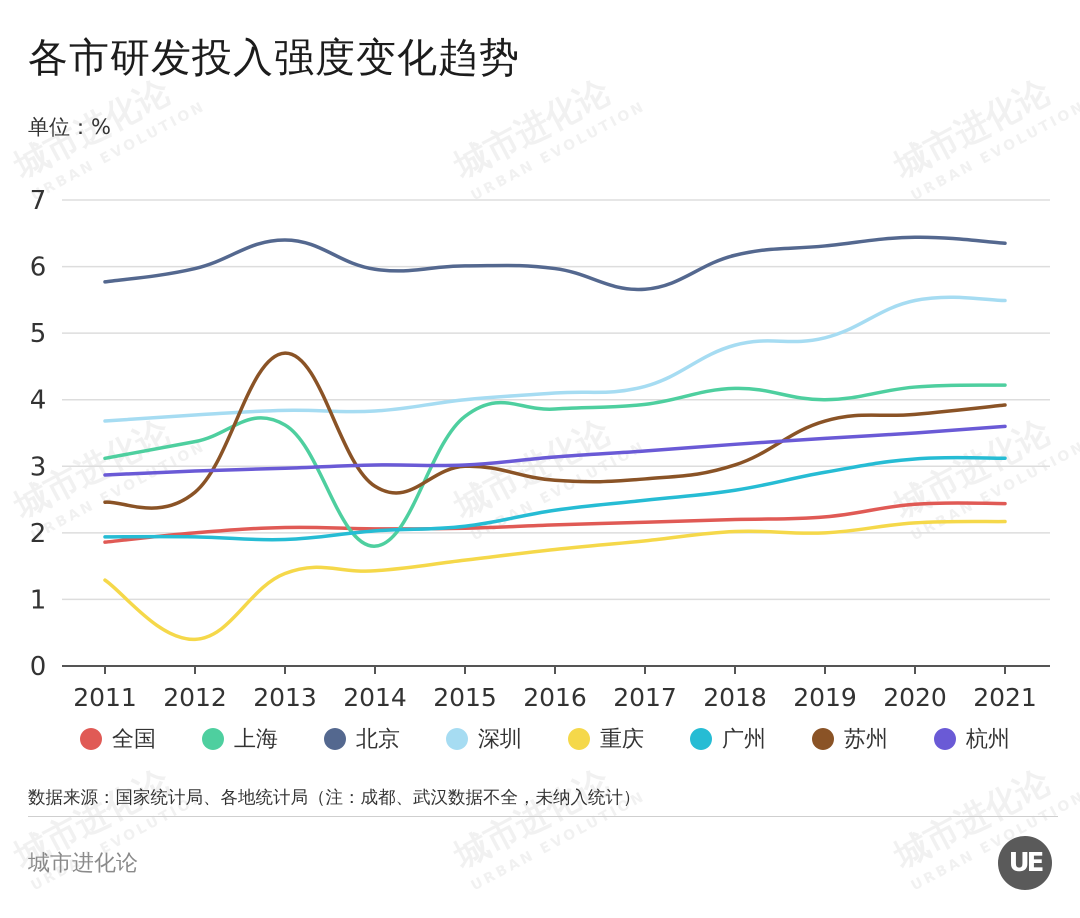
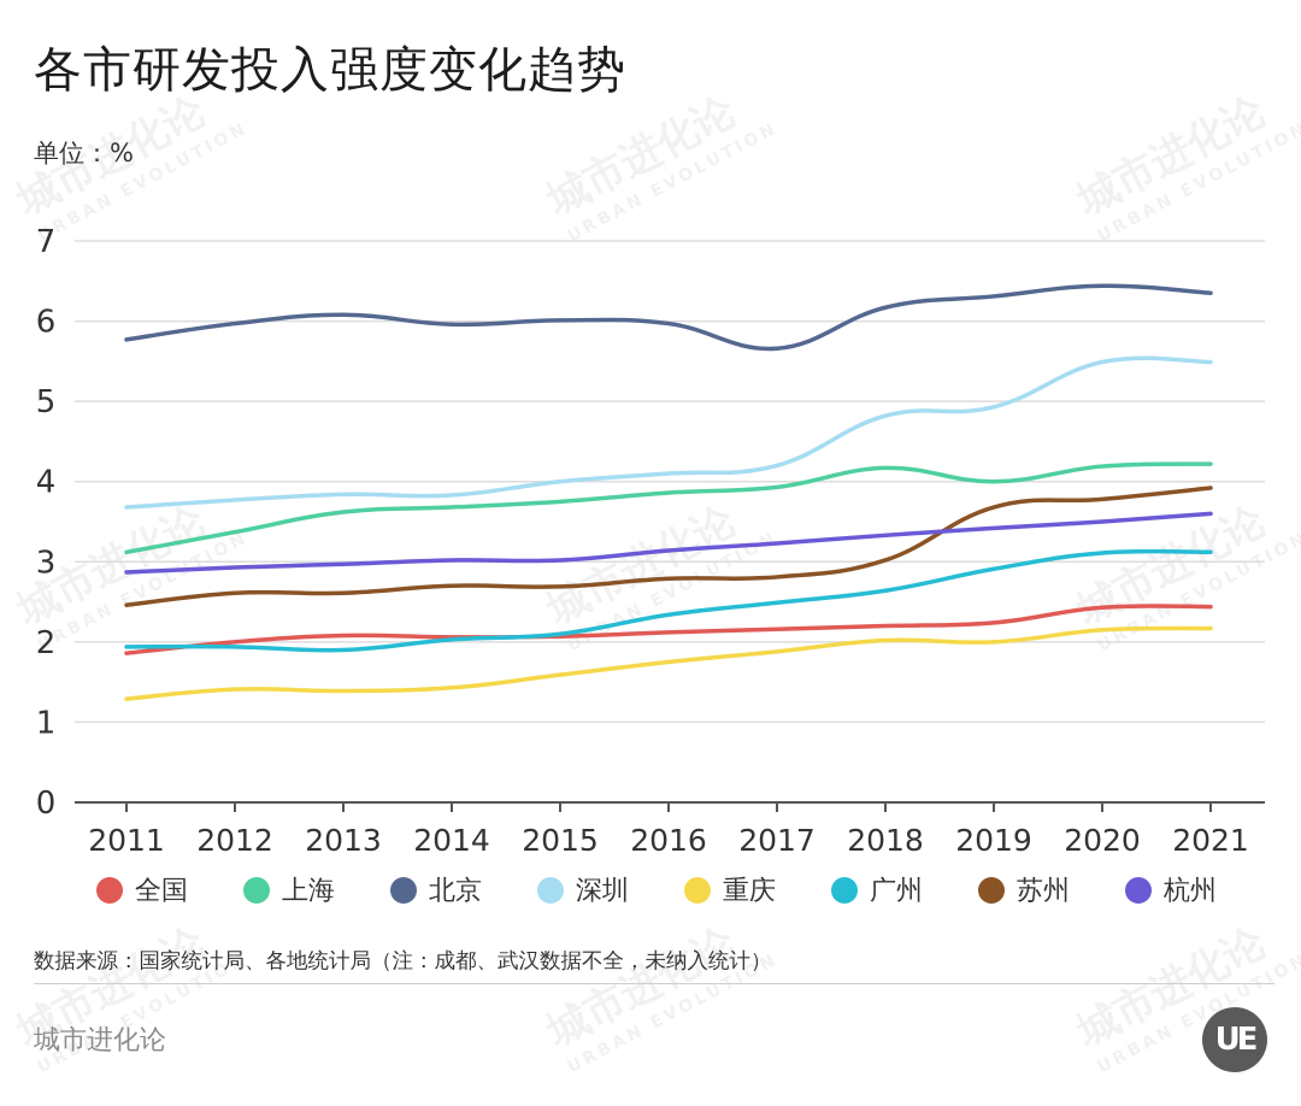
重庆/2012: 0.4 -> 1.4
北京/2013: 6.4 -> 6.1
苏州/2013: 4.7 -> 2.6
上海/2014: 1.8 -> 3.7
苏州/2015: 3.0 -> 2.7
